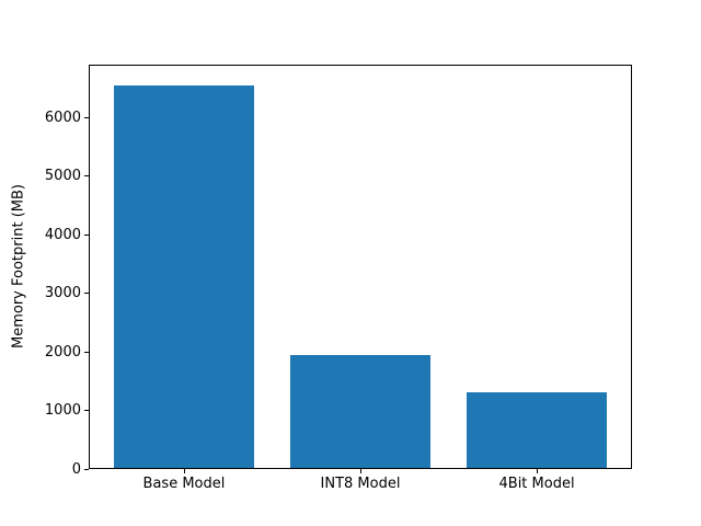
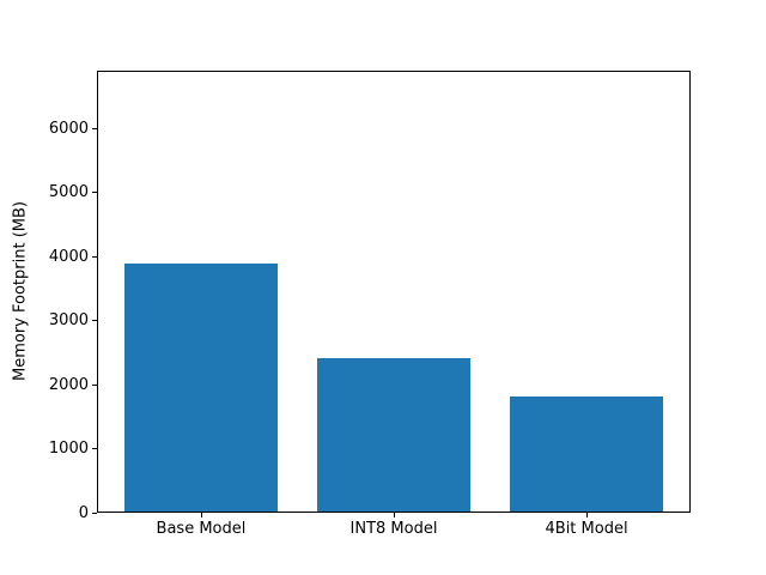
Base Model: 6600 -> 3900
INT8 Model: 1900 -> 2400
4Bit Model: 1300 -> 1800
